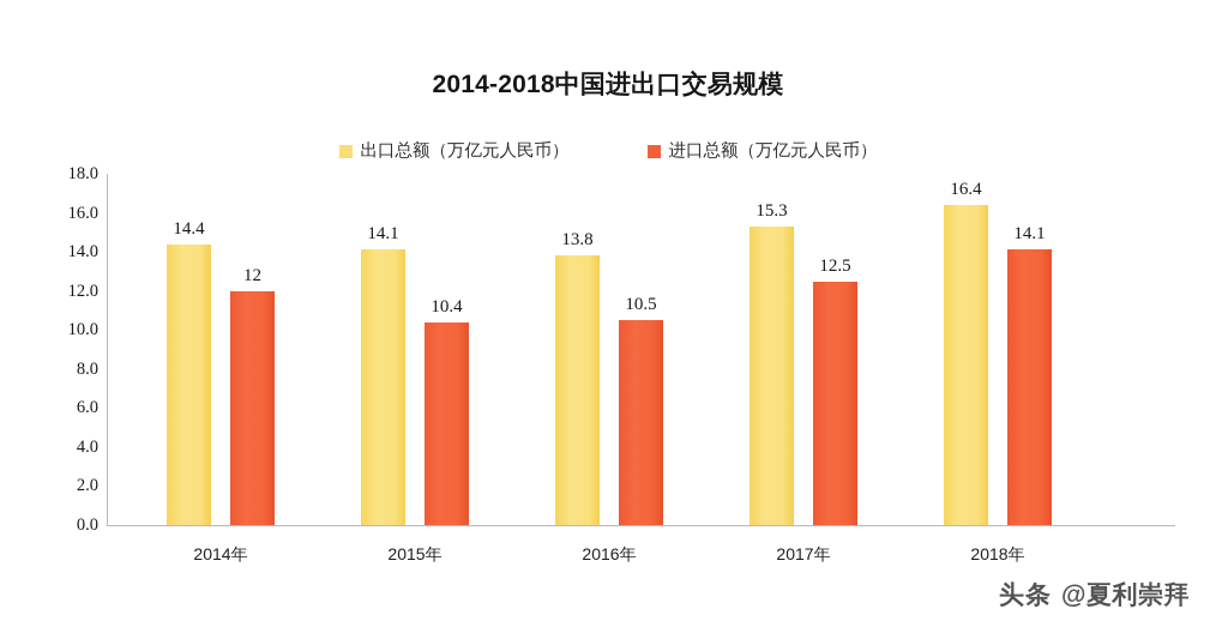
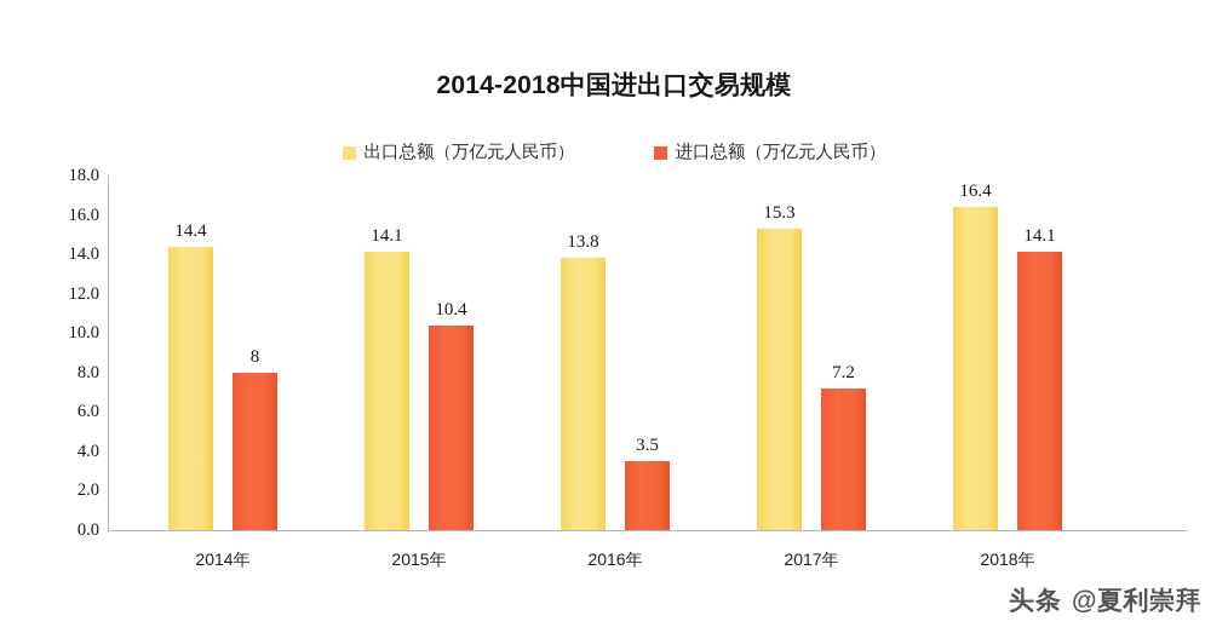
进口总额（万亿元人民币）/2014年: 12 -> 8
进口总额（万亿元人民币）/2016年: 10.5 -> 3.5
进口总额（万亿元人民币）/2017年: 12.5 -> 7.2
